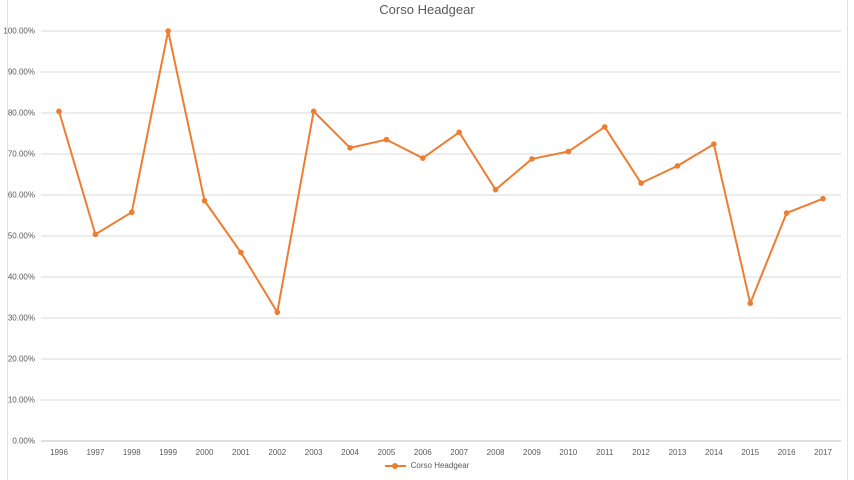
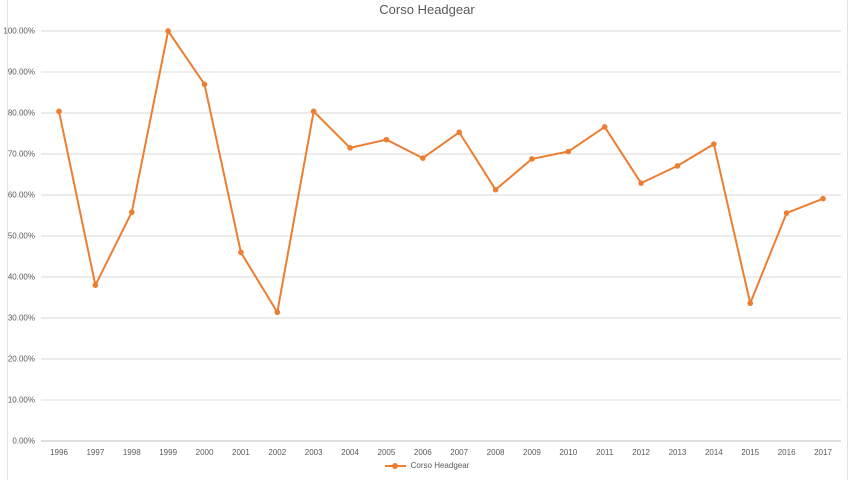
1997: 50% -> 38%
2000: 59% -> 87%
